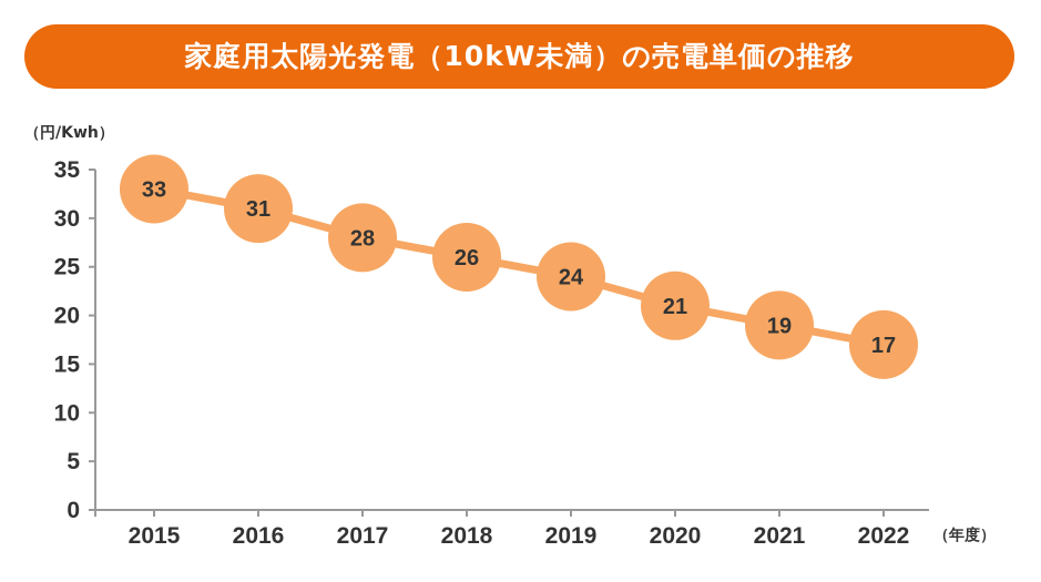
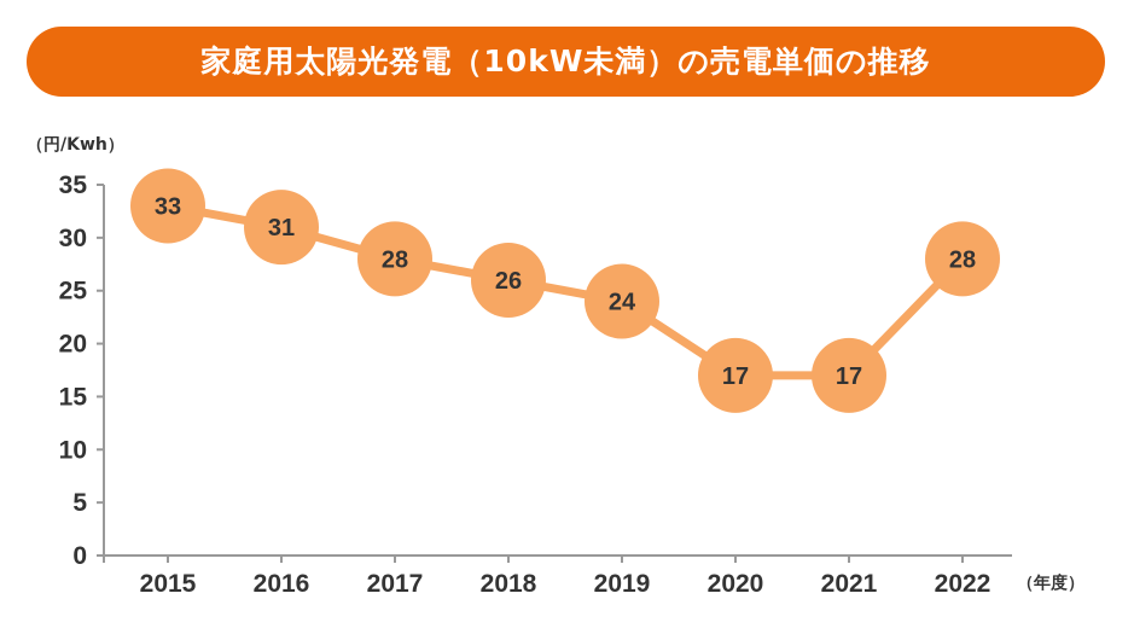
2020: 21 -> 17
2021: 19 -> 17
2022: 17 -> 28
